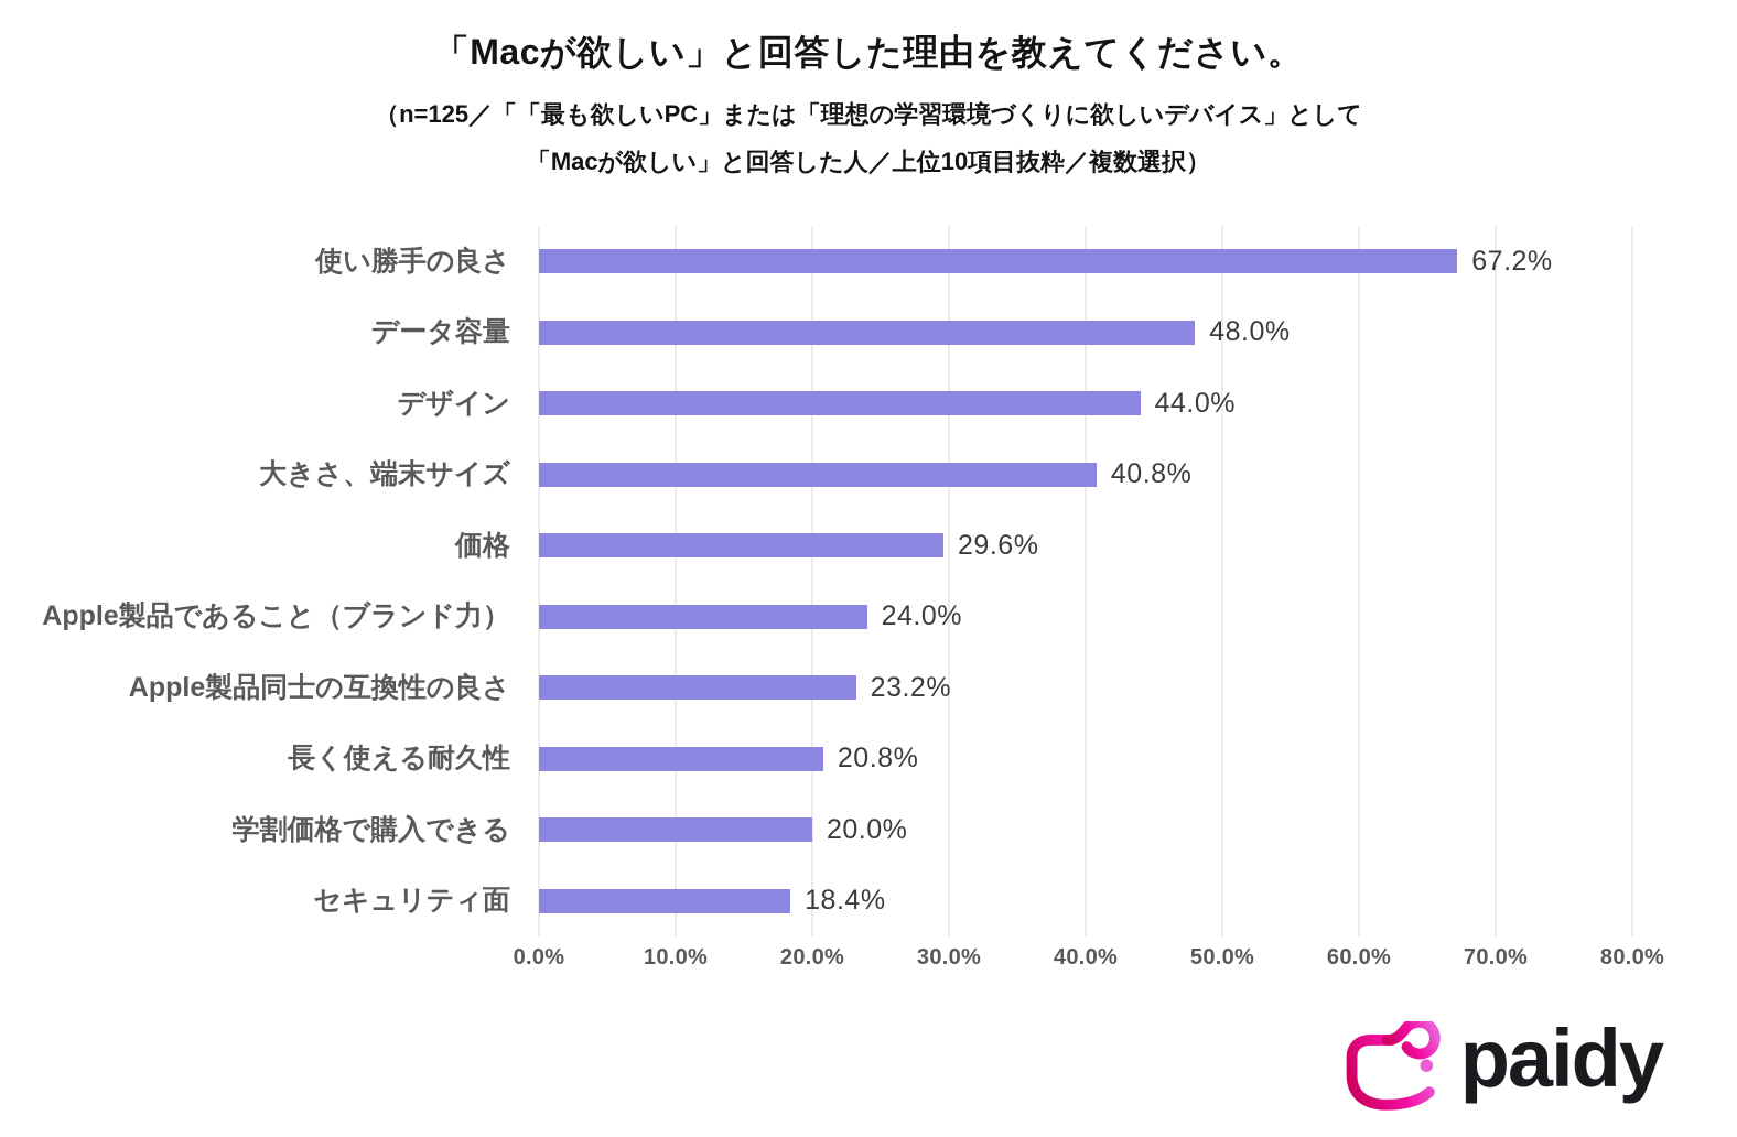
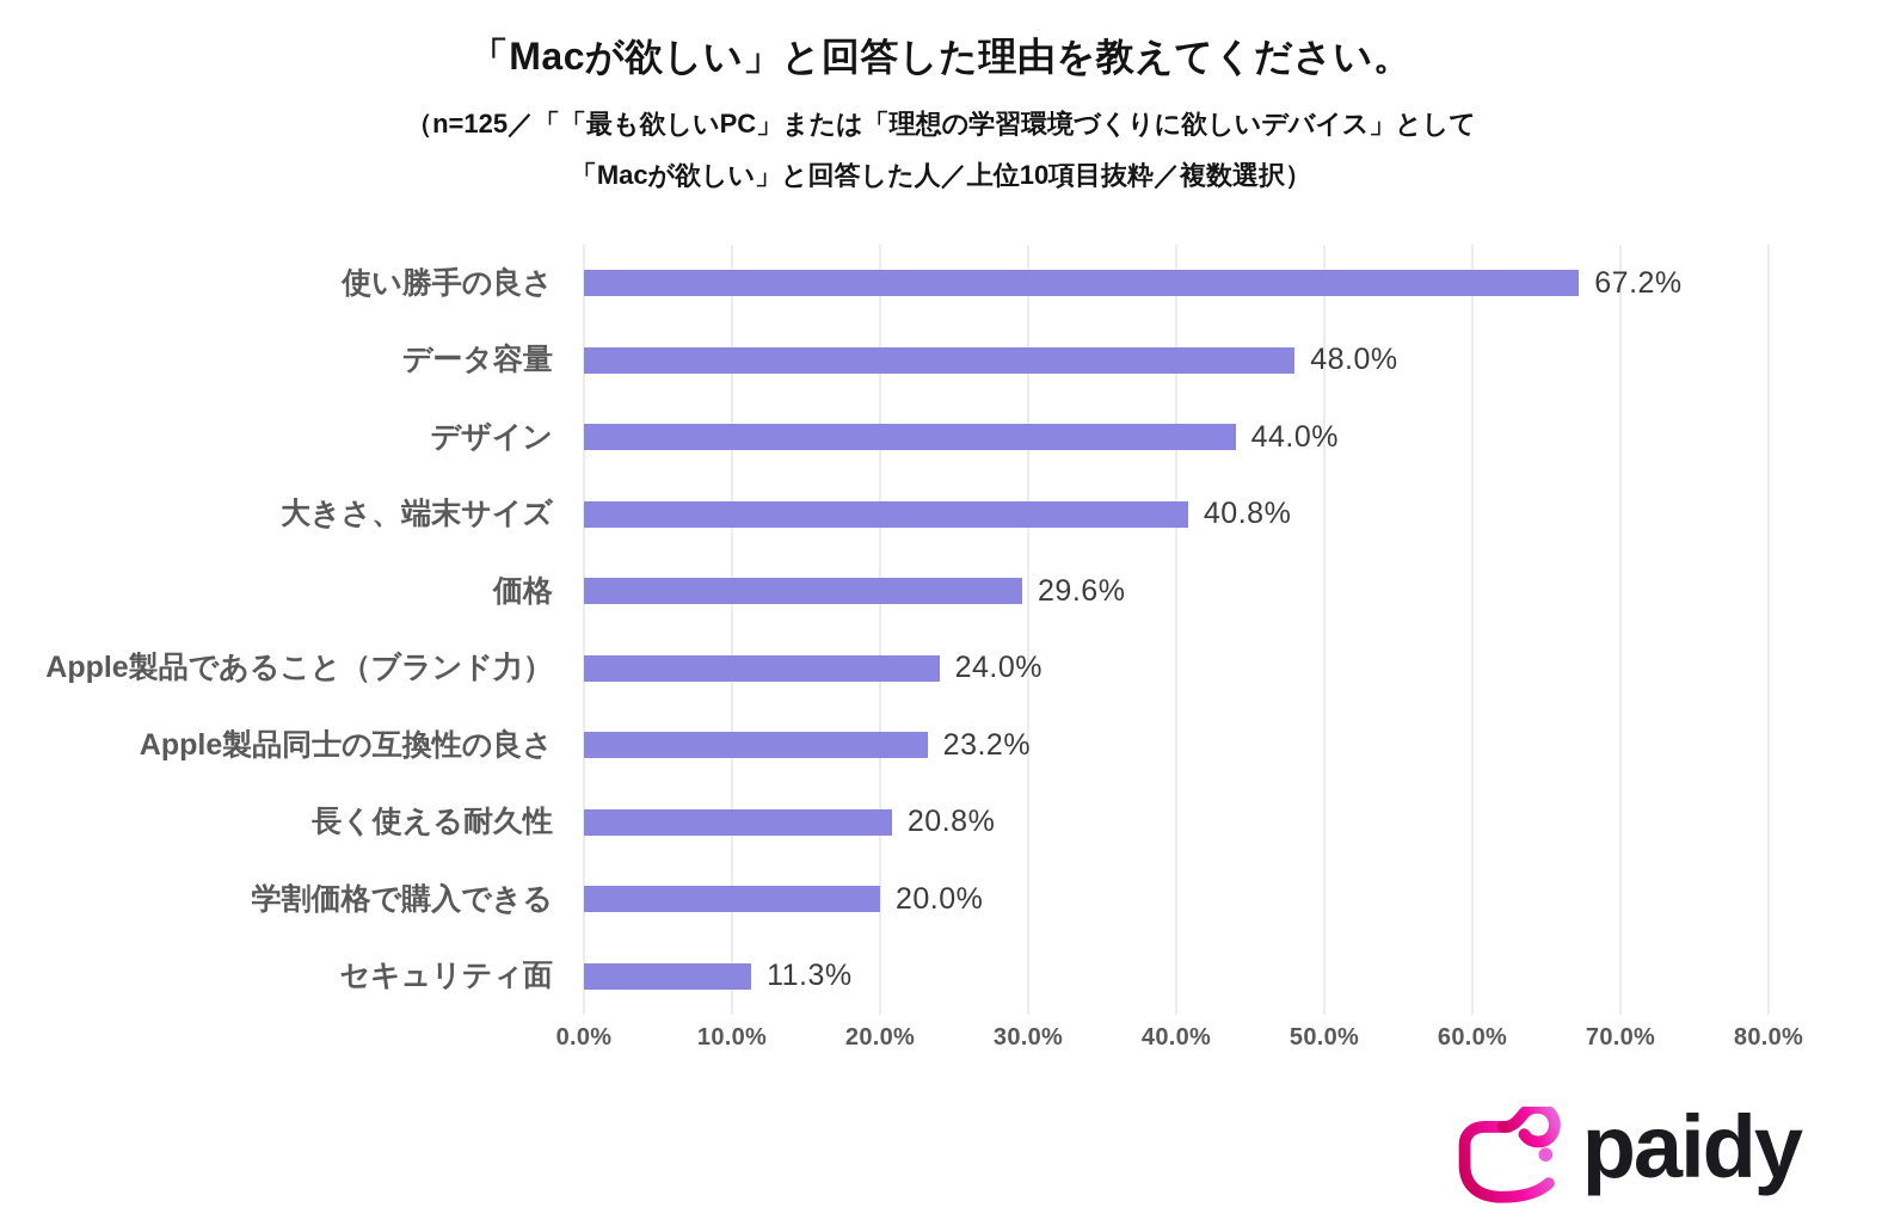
セキュリティ面: 18.4% -> 11.3%
